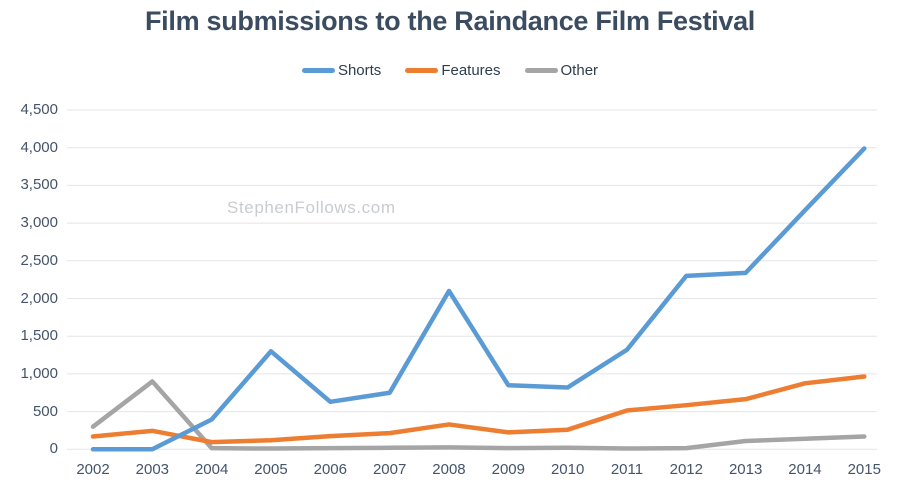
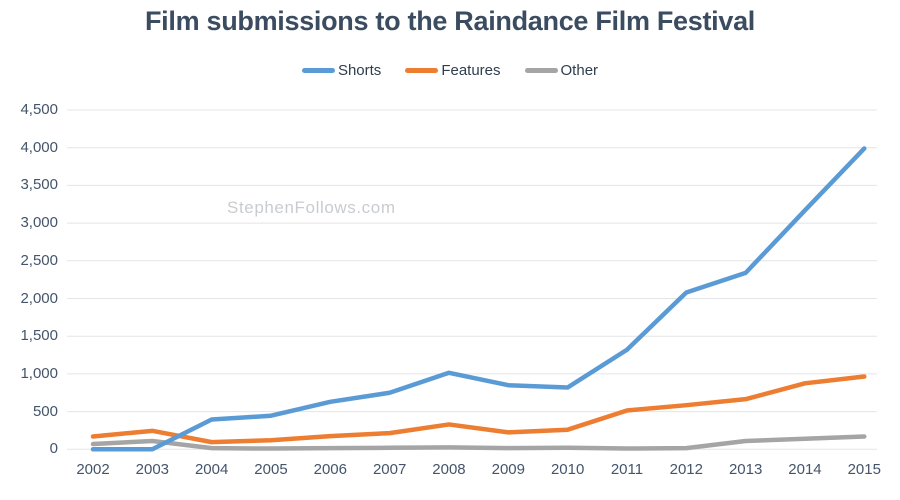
Other/2002: 300 -> 100
Other/2003: 900 -> 100
Shorts/2005: 1300 -> 400
Shorts/2008: 2100 -> 1000
Shorts/2012: 2300 -> 2100
